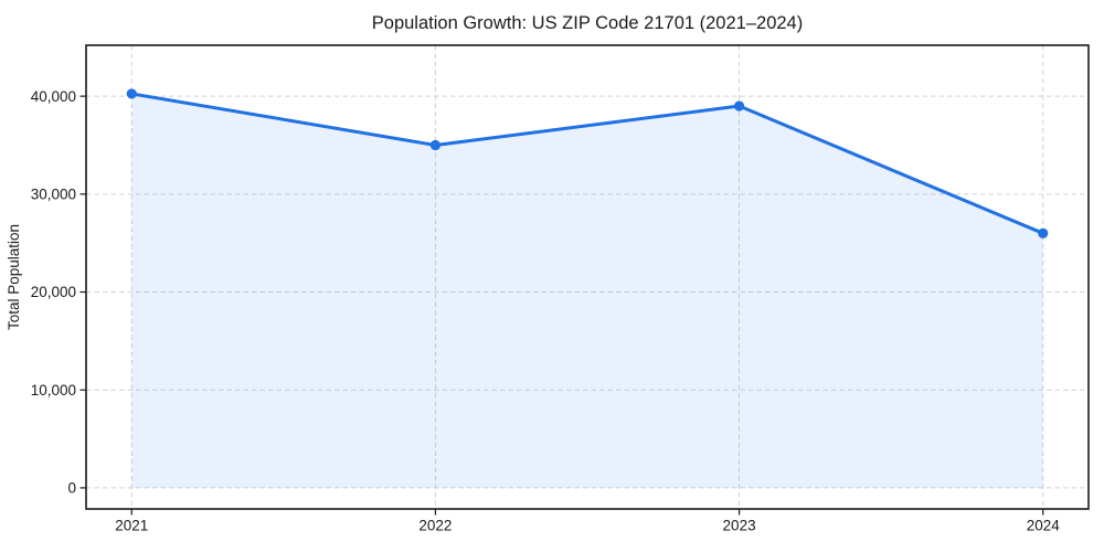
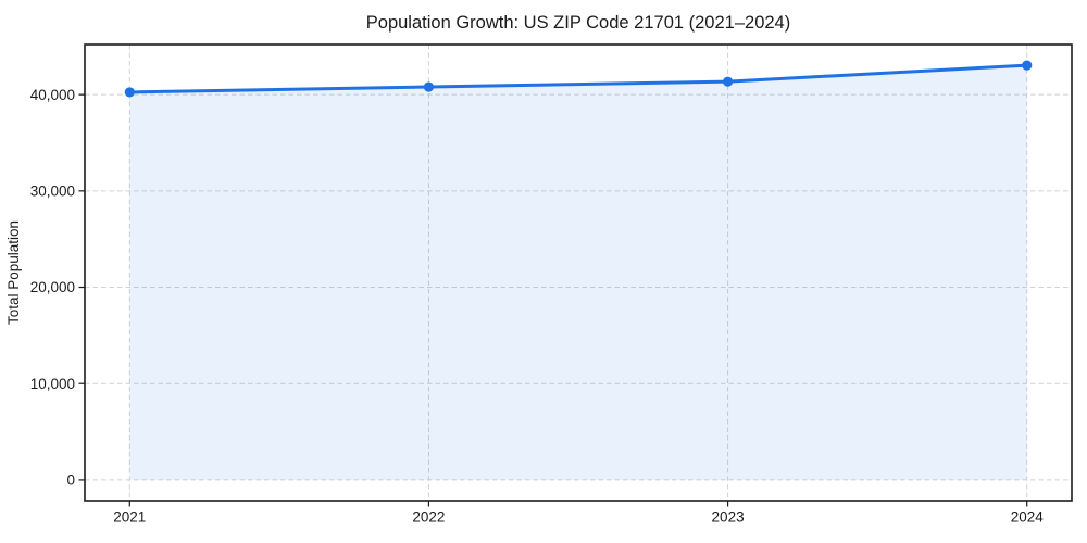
2022: 35000 -> 41000
2023: 39000 -> 41000
2024: 26000 -> 43000
